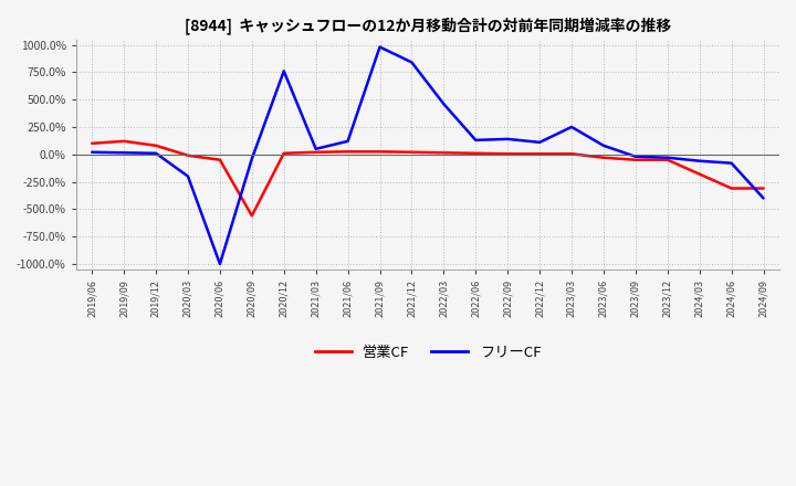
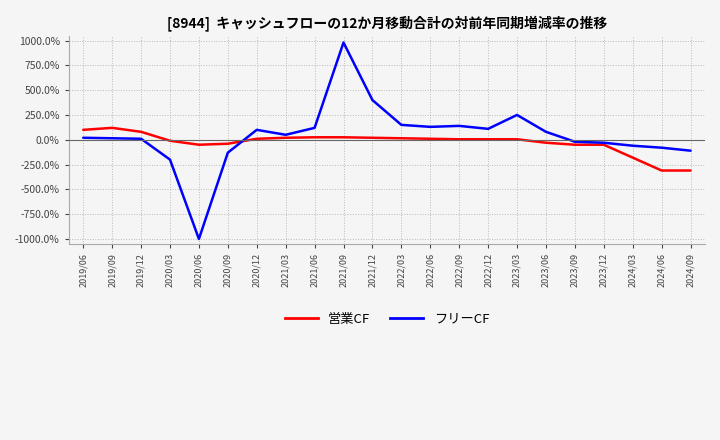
営業CF/2020/09: -560% -> -40%
フリーCF/2020/09: -40% -> -130%
フリーCF/2020/12: 760% -> 100%
フリーCF/2021/12: 840% -> 400%
フリーCF/2022/03: 460% -> 150%
フリーCF/2024/09: -400% -> -110%
